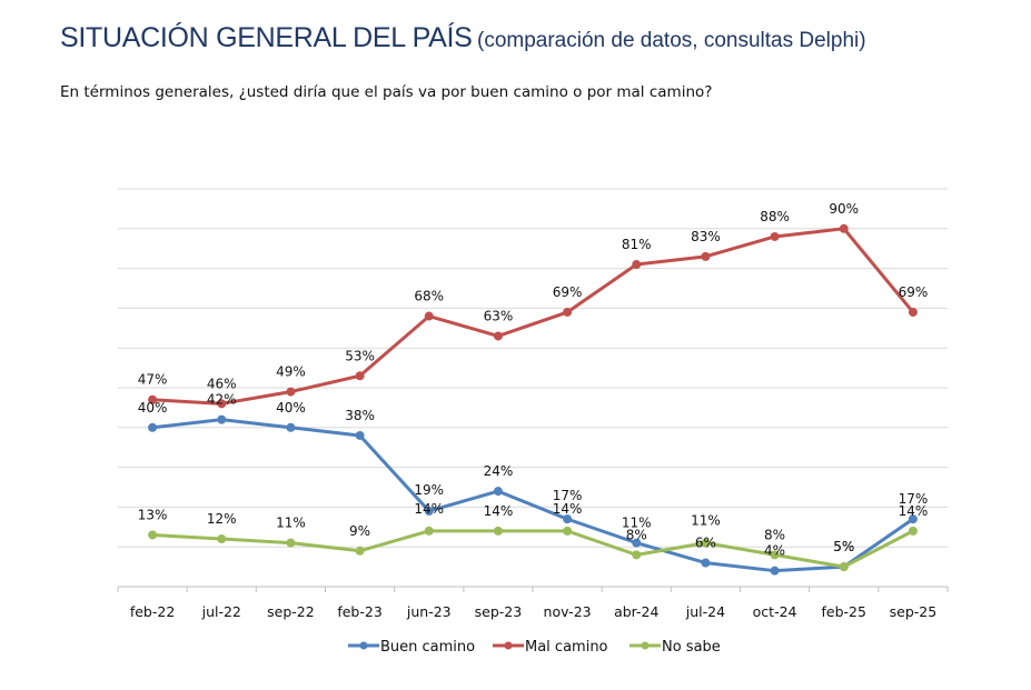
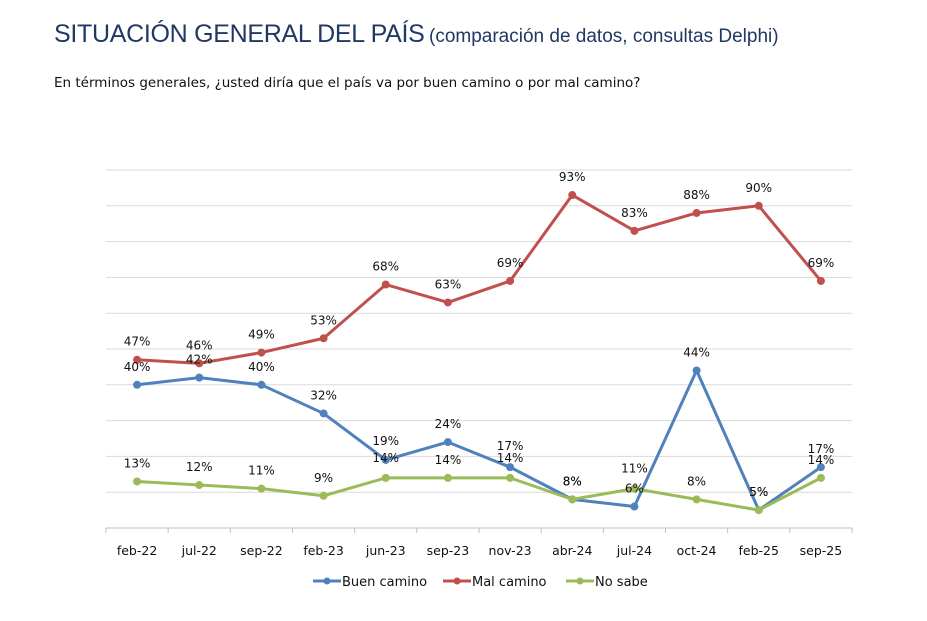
Buen camino/feb-23: 38% -> 32%
Buen camino/abr-24: 11% -> 8%
Mal camino/abr-24: 81% -> 93%
Buen camino/oct-24: 4% -> 44%
